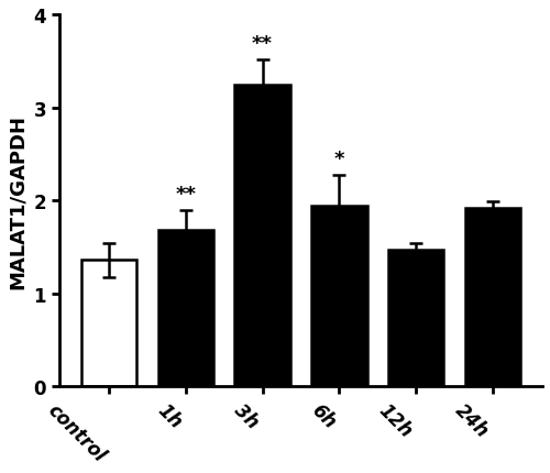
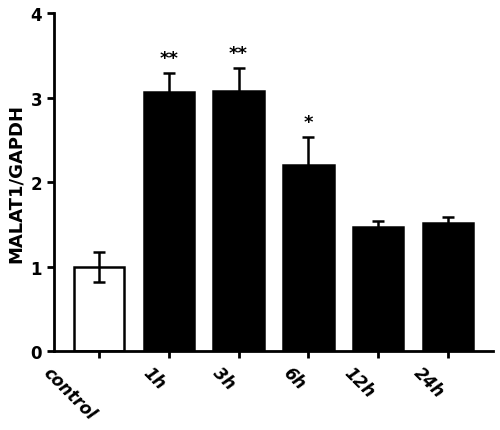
control: 1.36 -> 1.00
1h: 1.68 -> 3.07
3h: 3.24 -> 3.08
6h: 1.94 -> 2.20
24h: 1.92 -> 1.52
